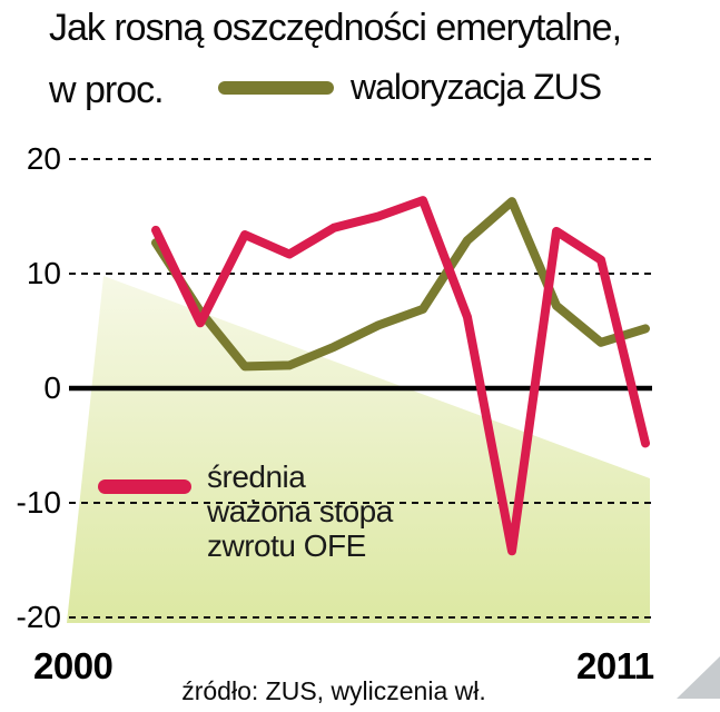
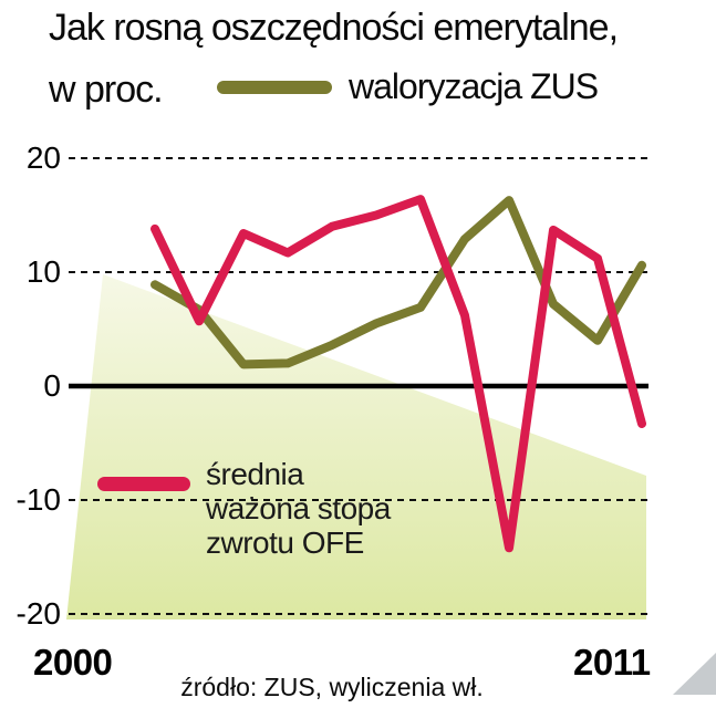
waloryzacja ZUS/2000: 12.7 -> 8.9
waloryzacja ZUS/2011: 5.2 -> 10.6
średnia ważona stopa zwrotu OFE/2011: -4.8 -> -3.3
